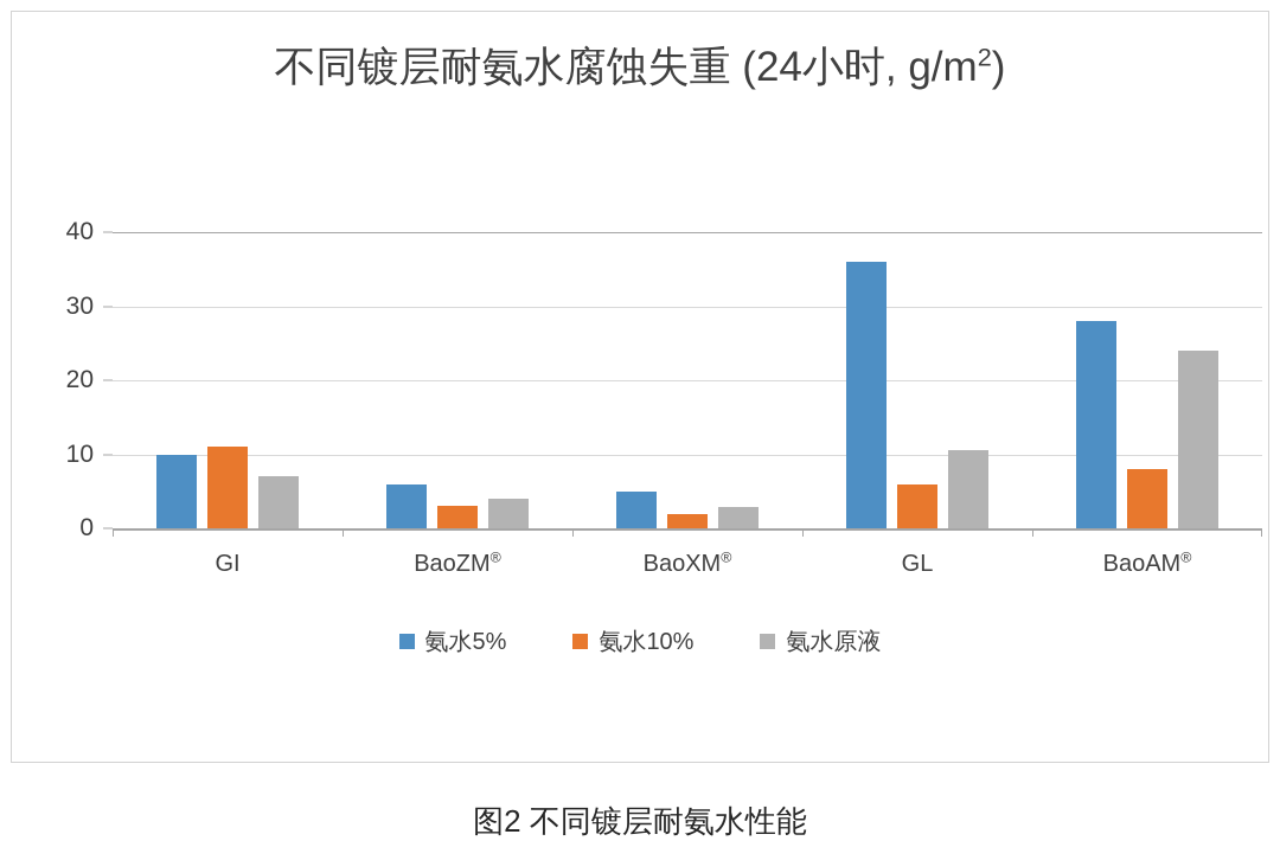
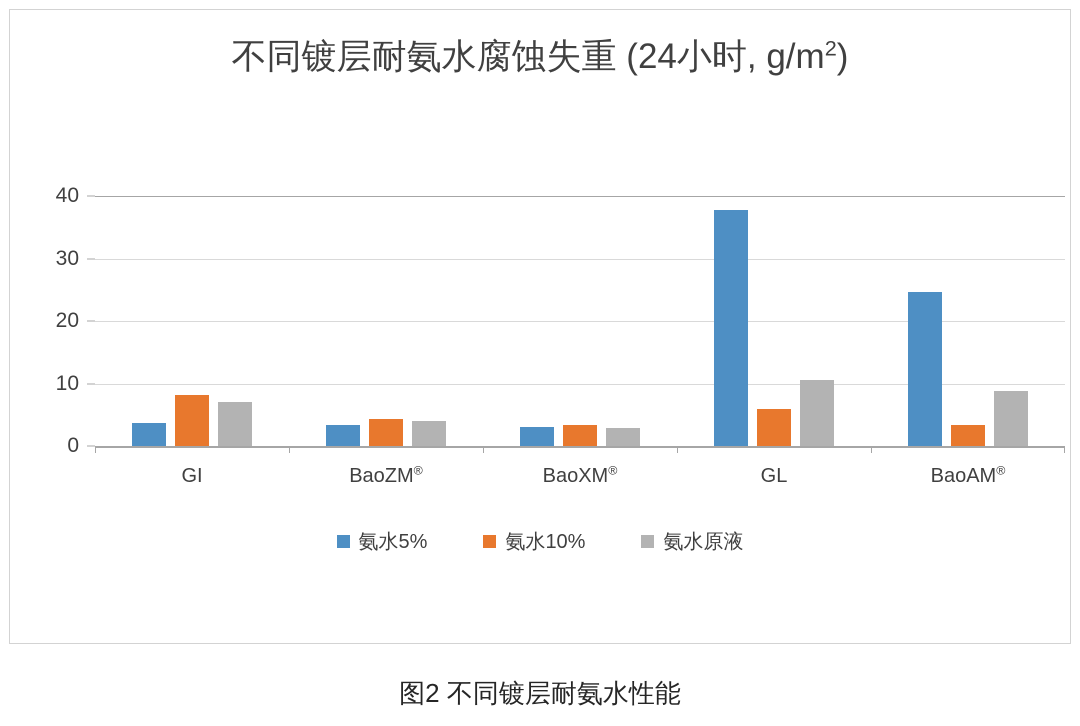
氨水5%/GI: 10 -> 4
氨水10%/GI: 11 -> 8
氨水5%/BaoZM®: 6 -> 3
氨水10%/BaoZM®: 3 -> 4
氨水5%/BaoXM®: 5 -> 3
氨水10%/BaoXM®: 2 -> 3
氨水5%/GL: 36 -> 38
氨水5%/BaoAM®: 28 -> 25
氨水10%/BaoAM®: 8 -> 3
氨水原液/BaoAM®: 24 -> 9
